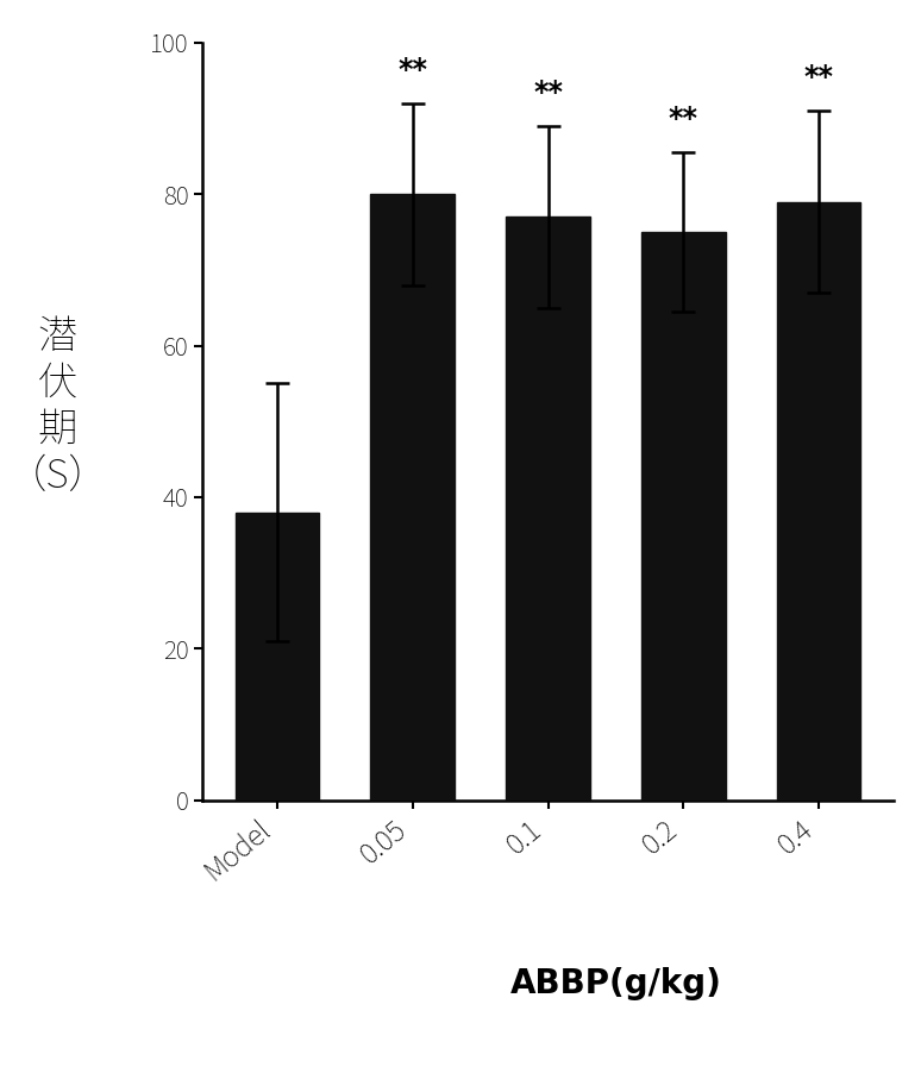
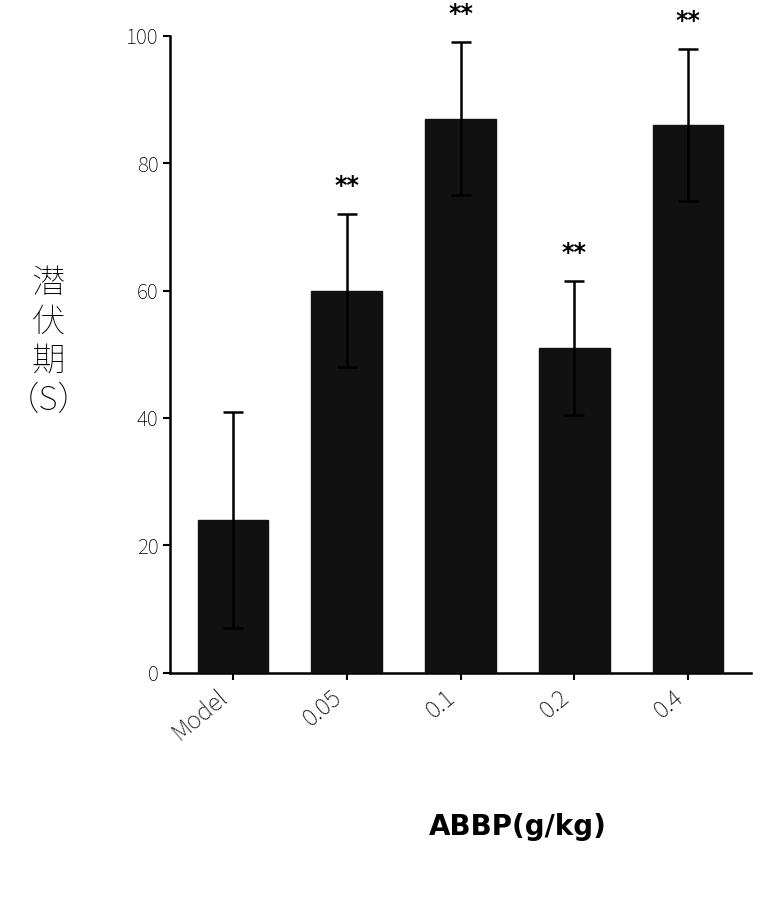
Model: 38 -> 24
0.05: 80 -> 60
0.1: 77 -> 87
0.2: 75 -> 51
0.4: 79 -> 86
